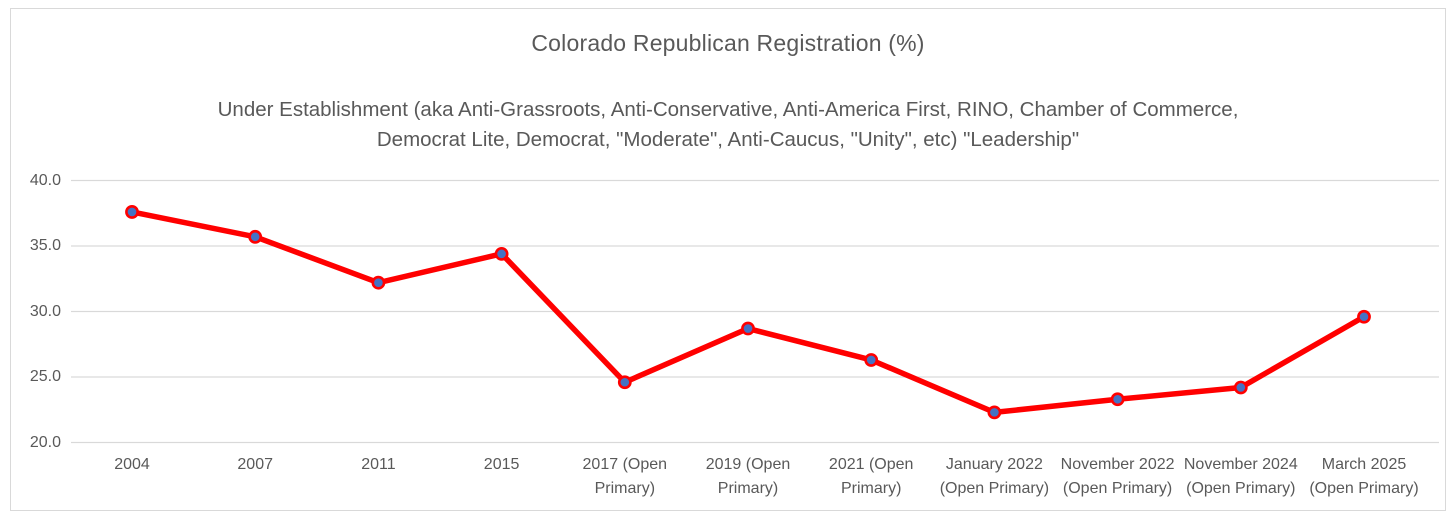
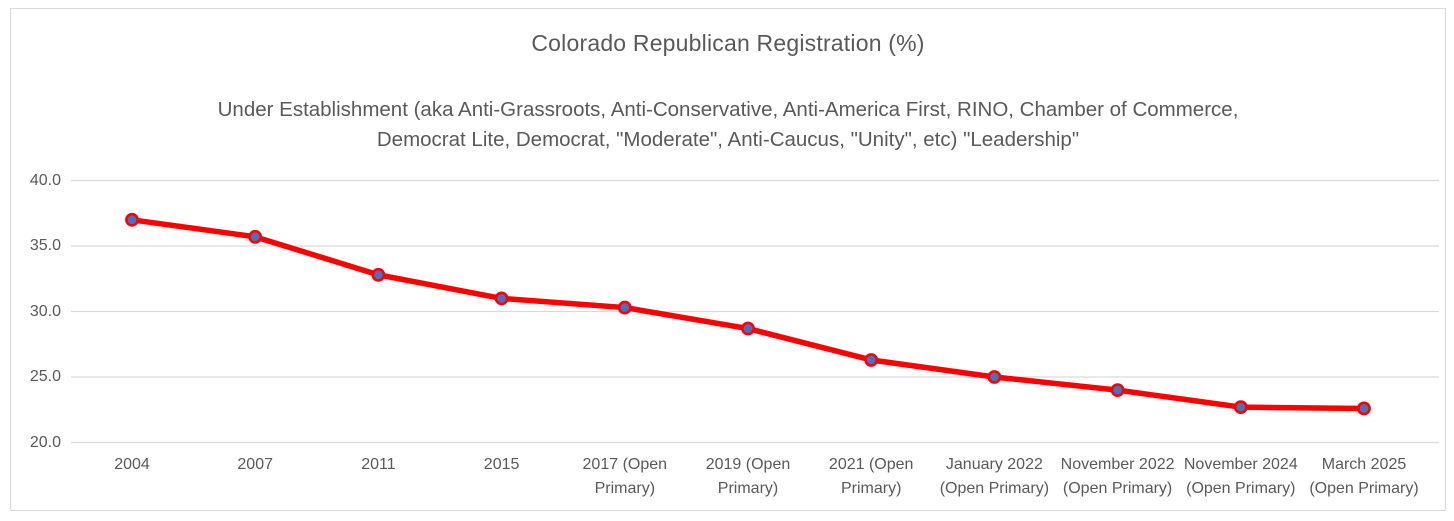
2004: 37.6 -> 37.0
2011: 32.2 -> 32.8
2015: 34.4 -> 31.0
2017 (Open Primary): 24.6 -> 30.3
January 2022 (Open Primary): 22.3 -> 25.0
November 2022 (Open Primary): 23.3 -> 24.0
November 2024 (Open Primary): 24.2 -> 22.7
March 2025 (Open Primary): 29.6 -> 22.6
